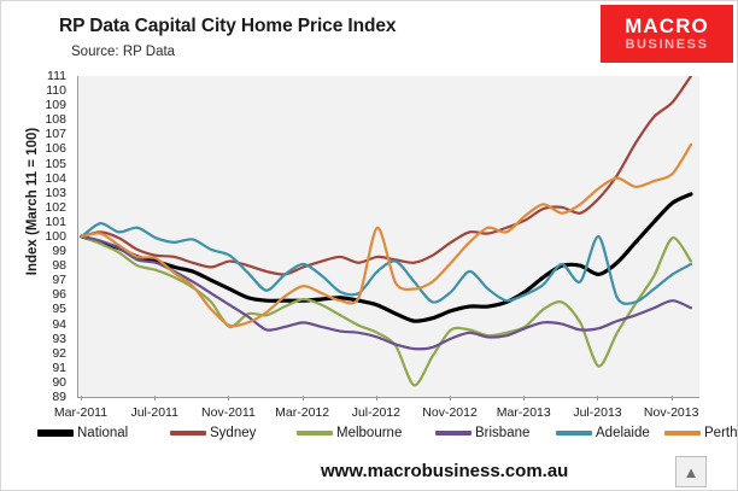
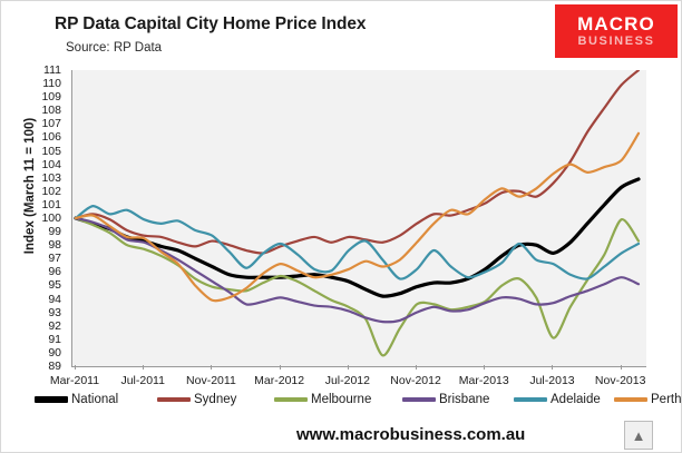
Melbourne/Nov-2011: 93.8 -> 94.9
Perth/Jul-2012: 100.6 -> 96.2
Adelaide/Jul-2013: 100.0 -> 96.6
Sydney/Nov-2013: 109.2 -> 109.9
